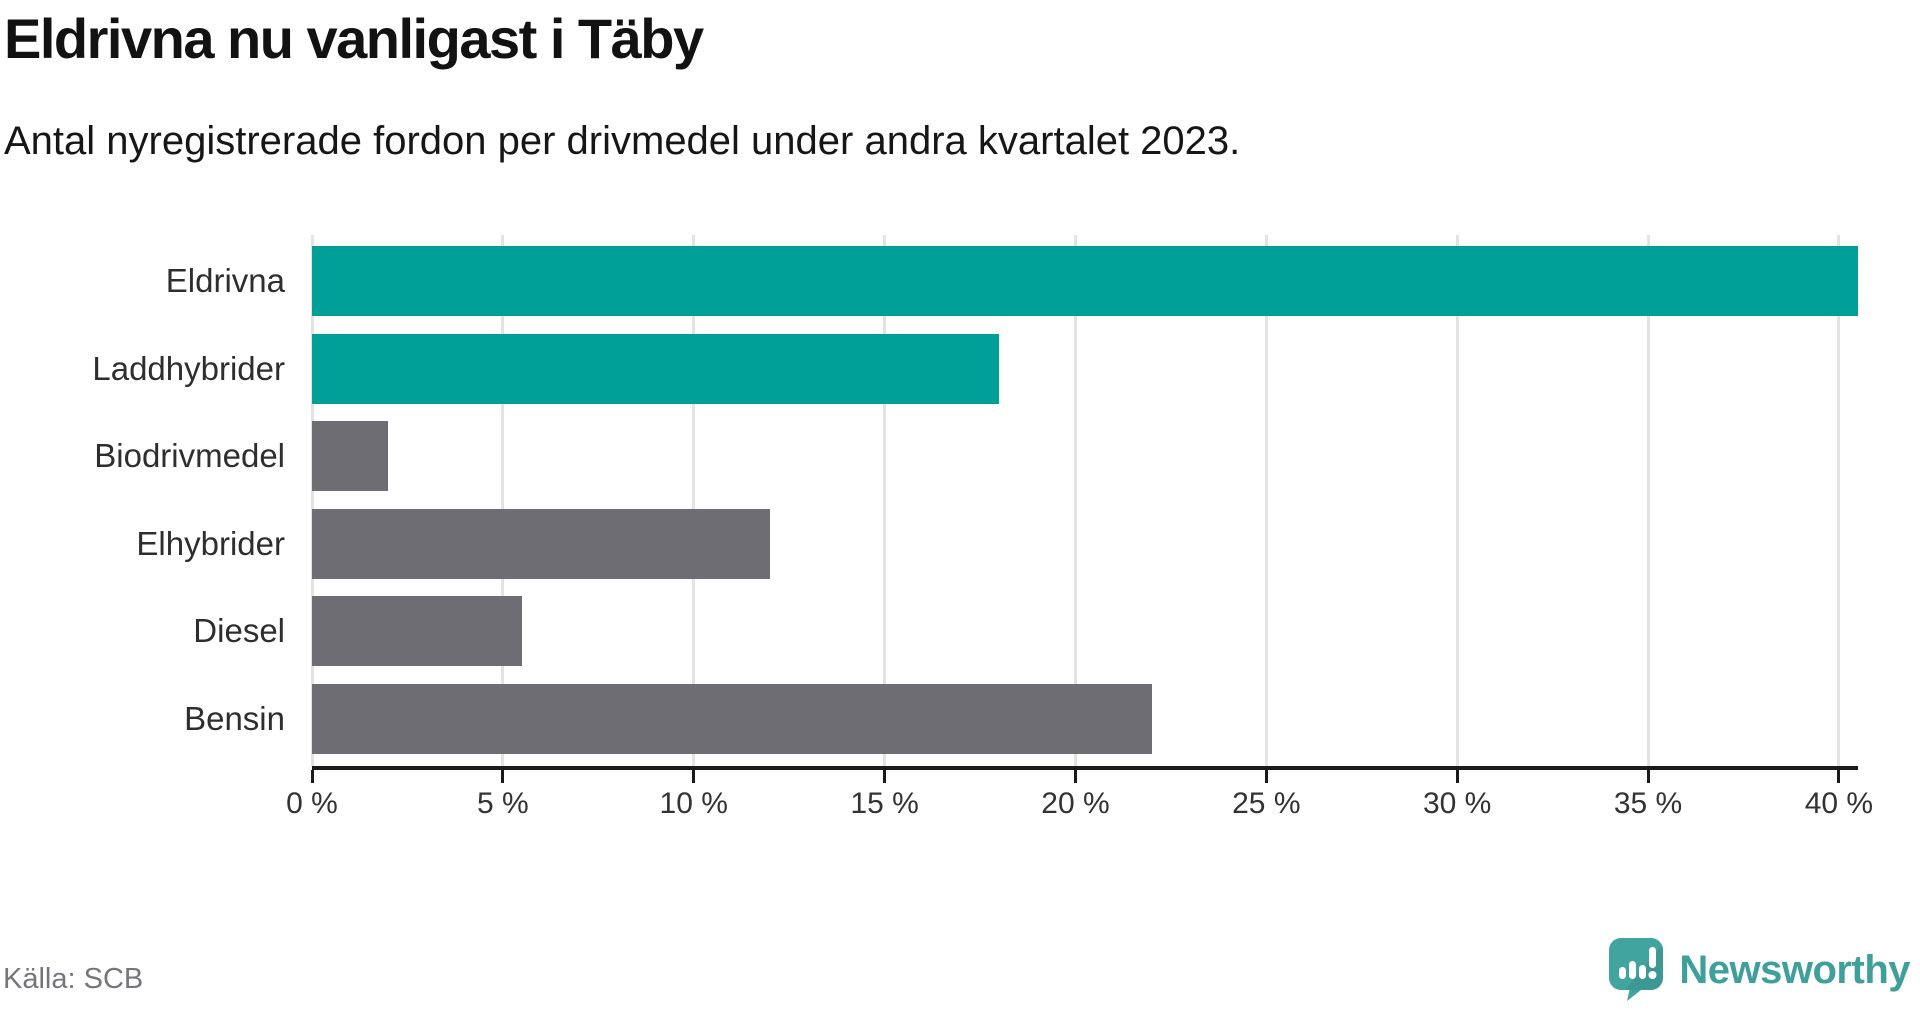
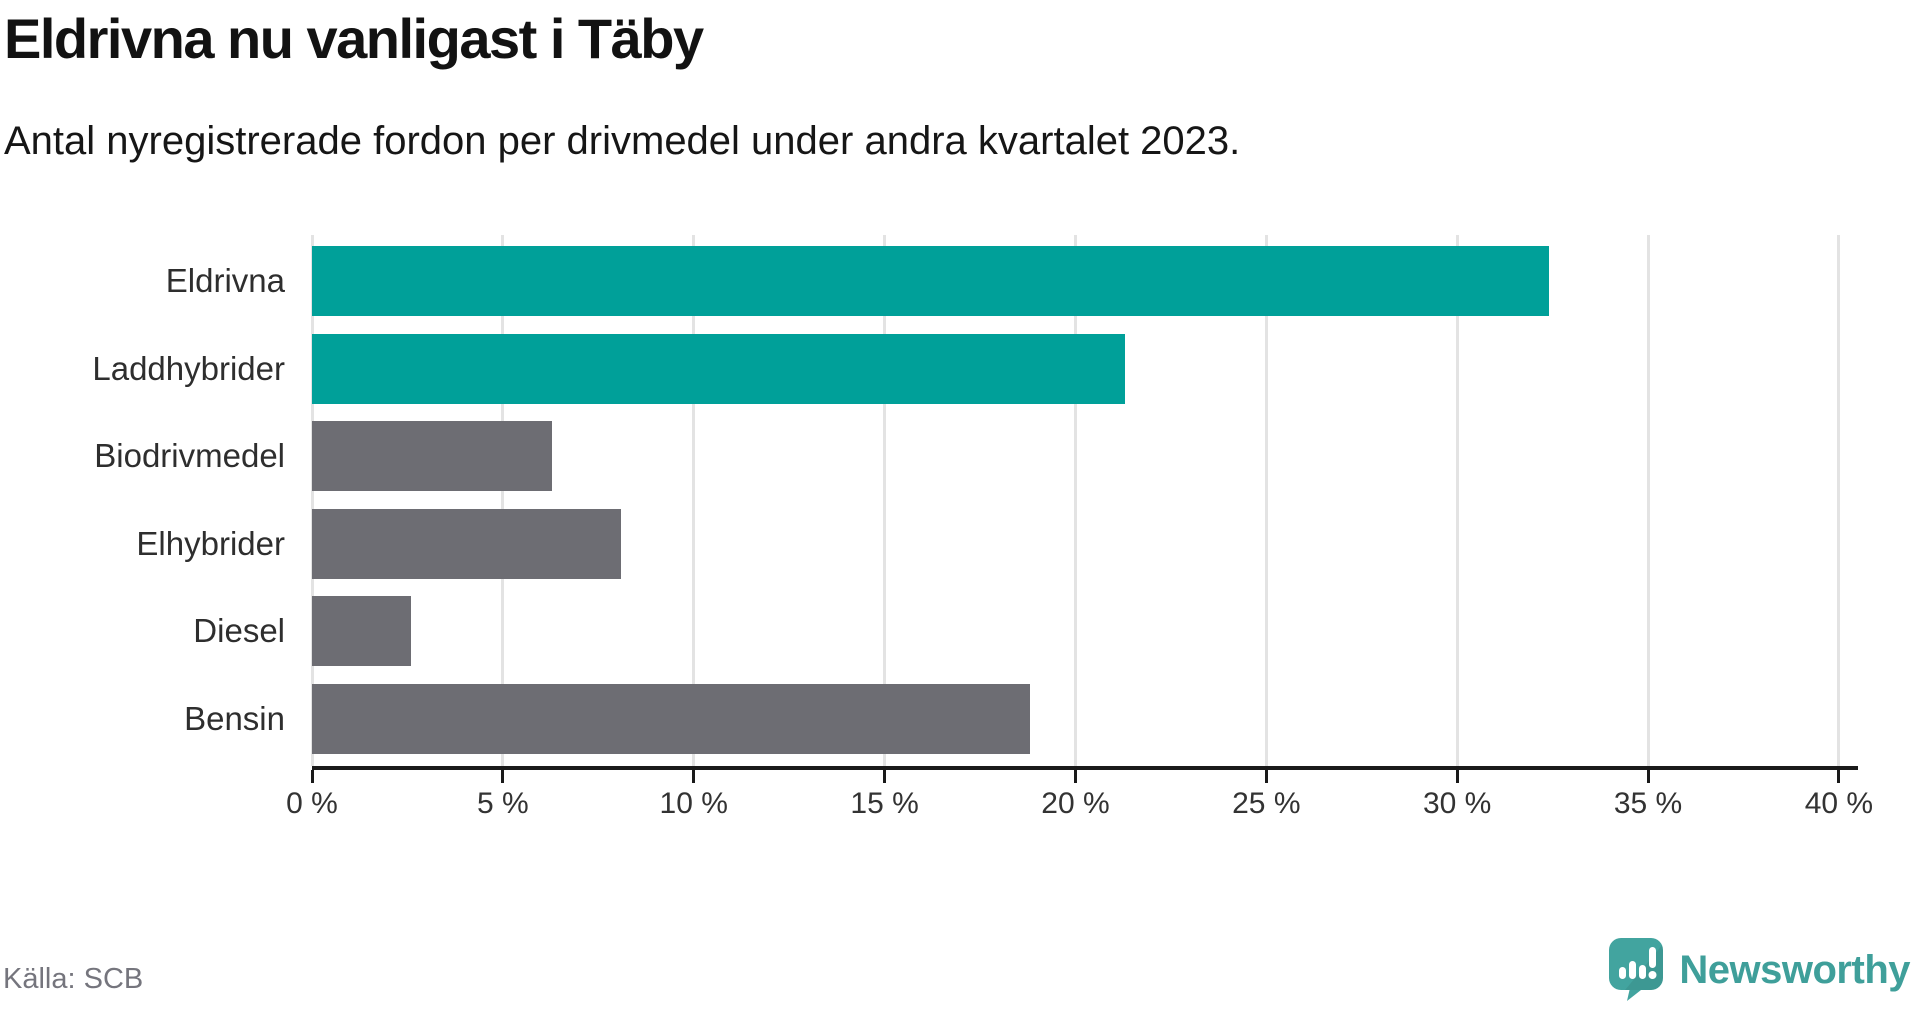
Eldrivna: 40.5% -> 32.4%
Laddhybrider: 18.0% -> 21.3%
Biodrivmedel: 2.0% -> 6.3%
Elhybrider: 12.0% -> 8.1%
Diesel: 5.5% -> 2.6%
Bensin: 22.0% -> 18.8%
